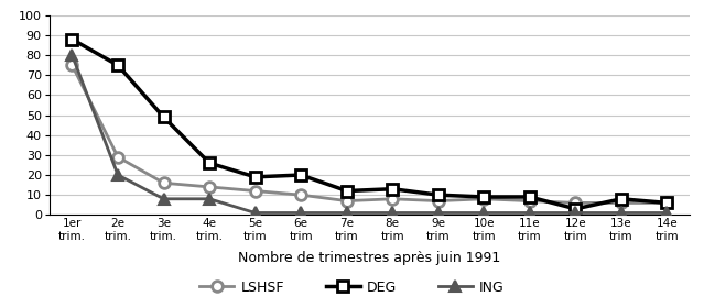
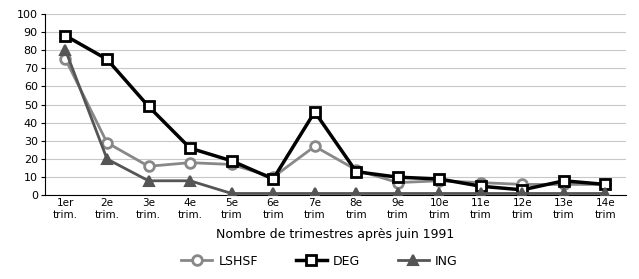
LSHSF/4e trim.: 14 -> 18
LSHSF/5e trim: 12 -> 17
DEG/6e trim: 20 -> 9
LSHSF/7e trim: 7 -> 27
DEG/7e trim: 12 -> 46
LSHSF/8e trim: 8 -> 14
DEG/11e trim: 9 -> 5
